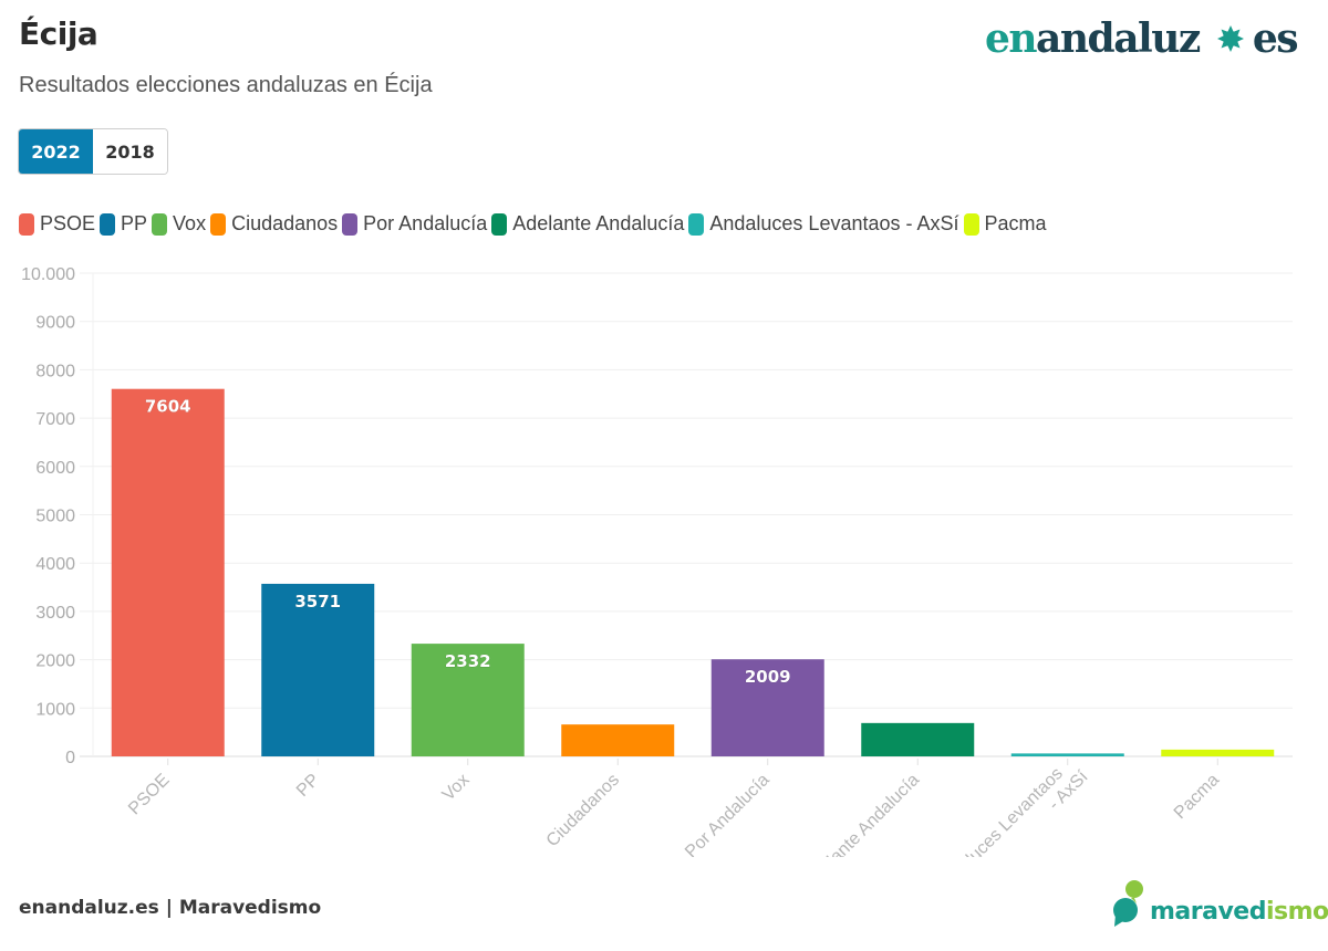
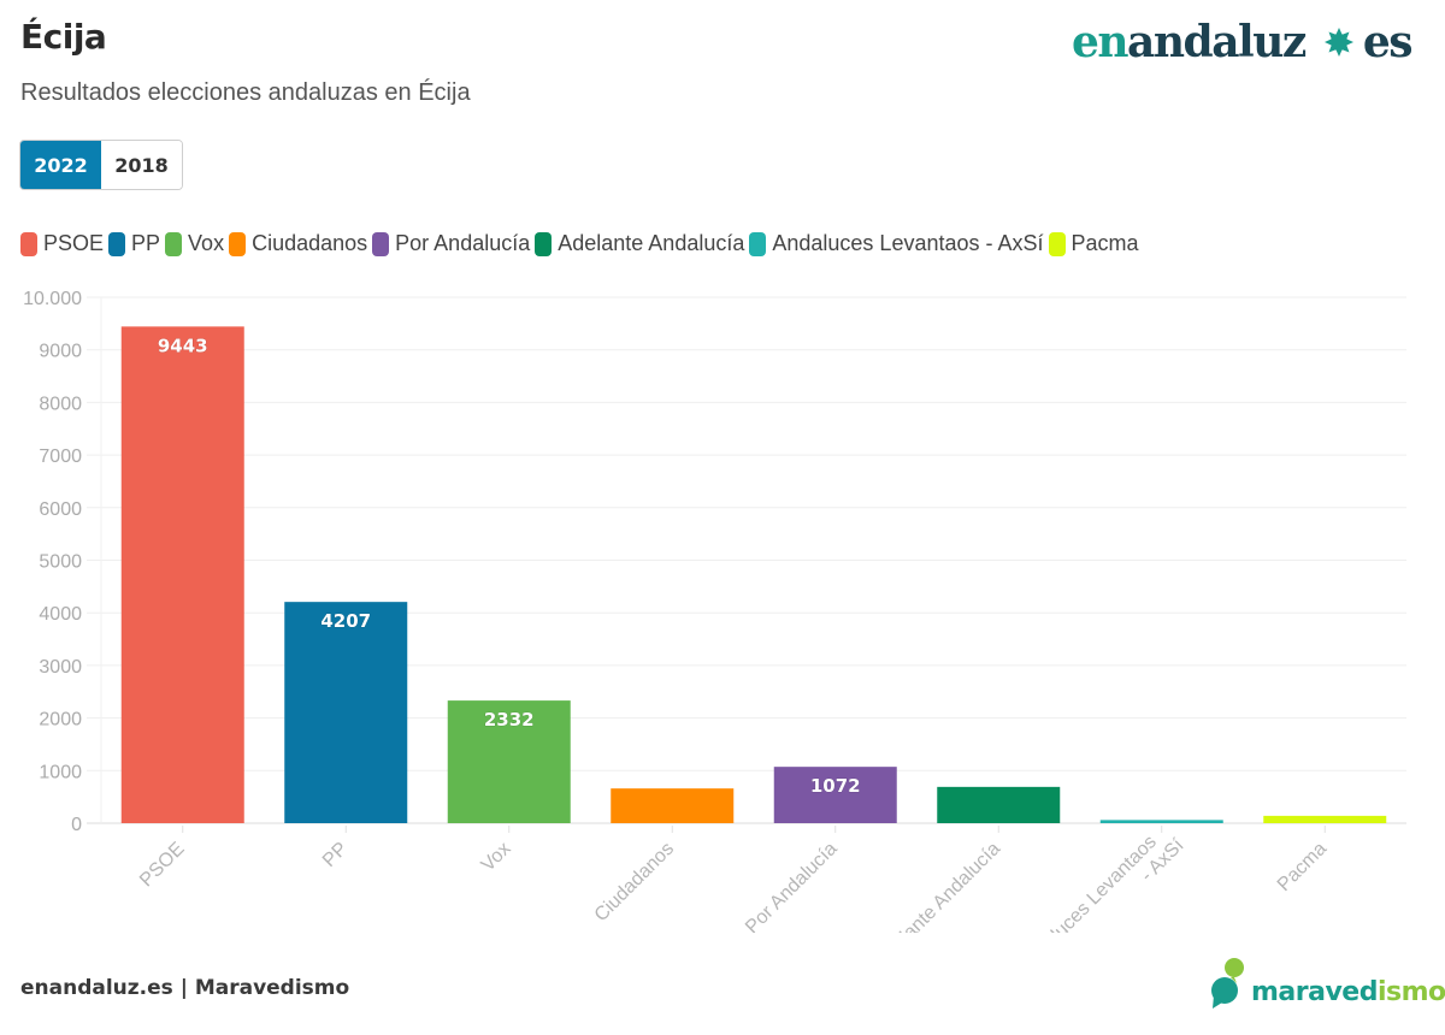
PSOE: 7604 -> 9443
PP: 3571 -> 4207
Por Andalucía: 2009 -> 1072
